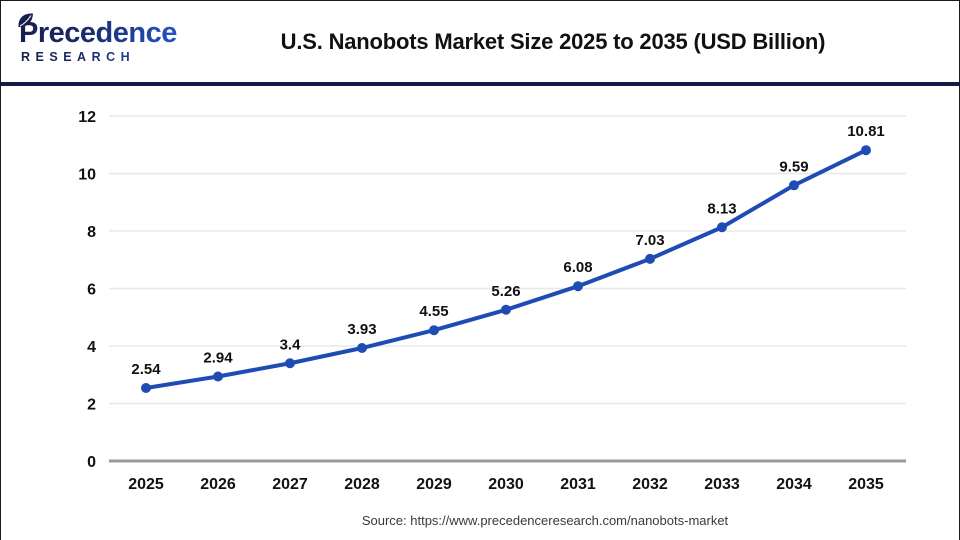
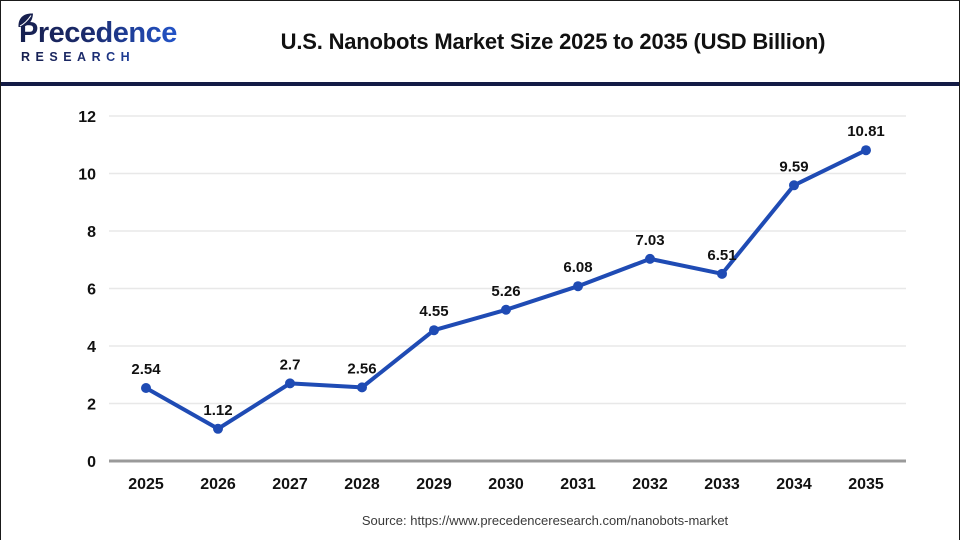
2026: 2.94 -> 1.12
2027: 3.4 -> 2.7
2028: 3.93 -> 2.56
2033: 8.13 -> 6.51
